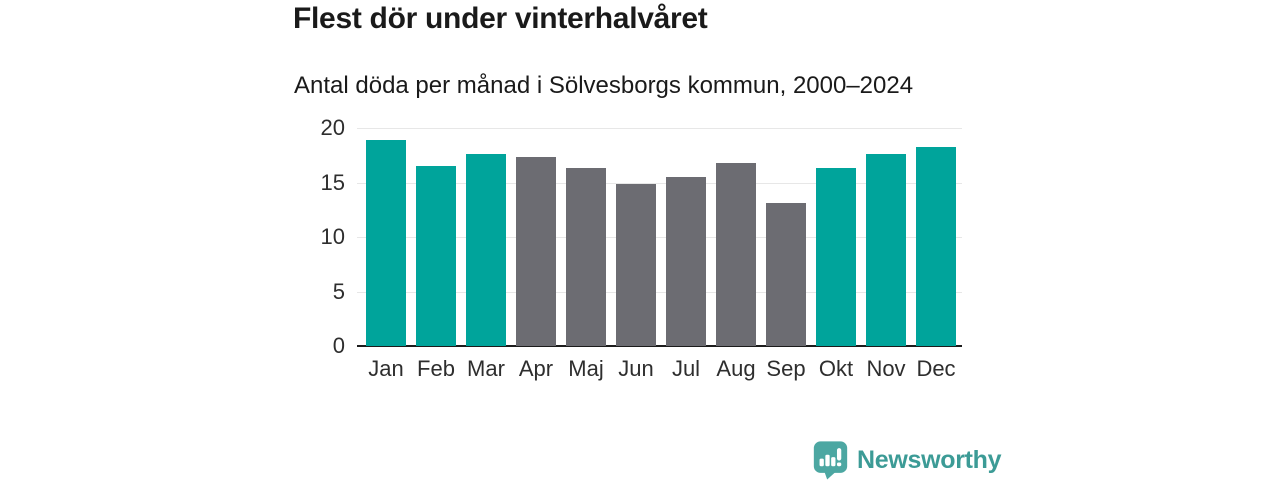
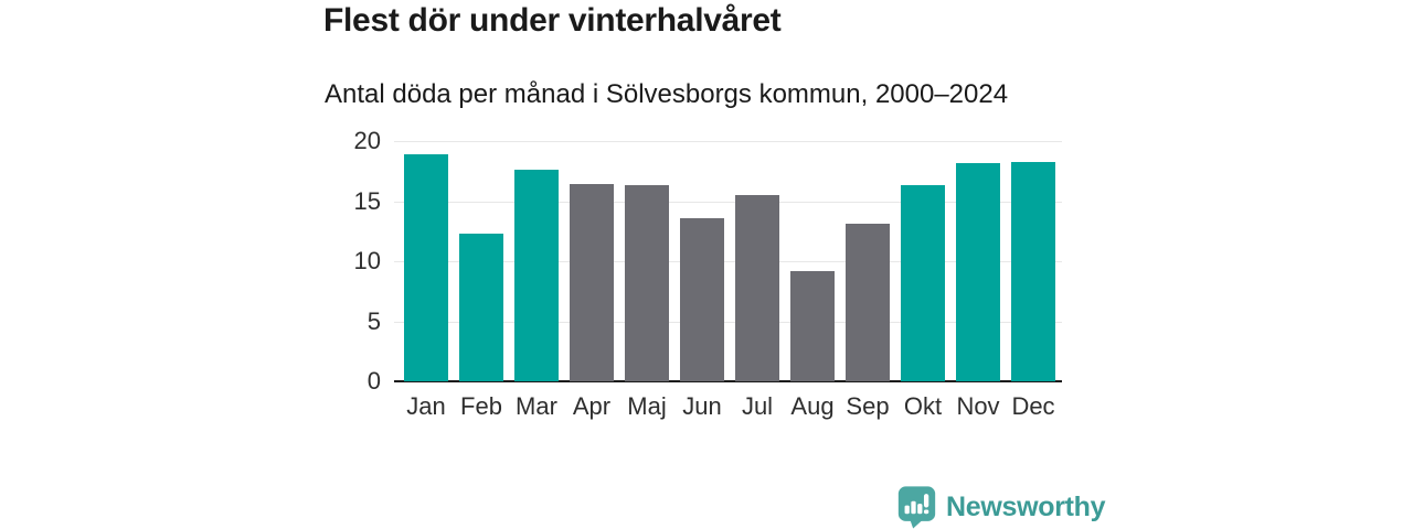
Feb: 16.5 -> 12.3
Apr: 17.3 -> 16.4
Jun: 14.9 -> 13.6
Aug: 16.8 -> 9.2
Nov: 17.6 -> 18.2
